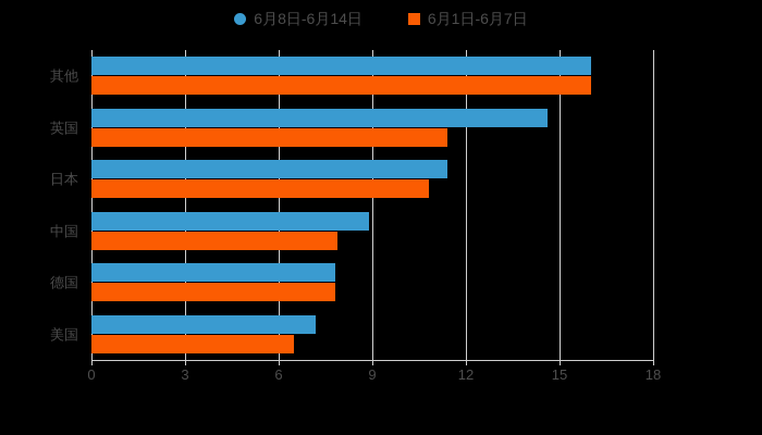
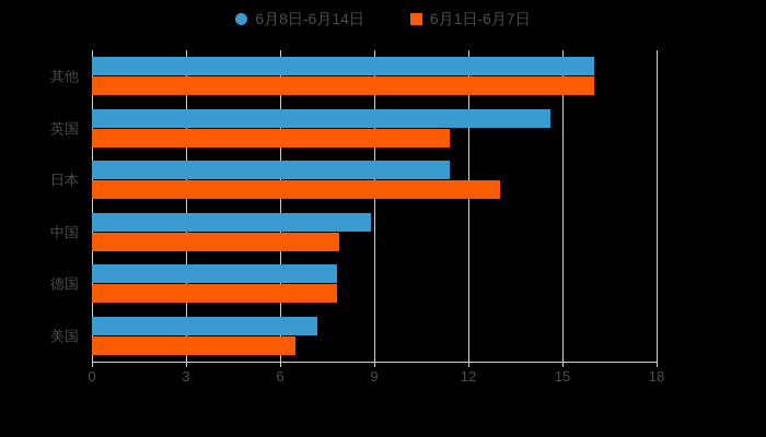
6月1日-6月7日/日本: 10.8 -> 13.0
